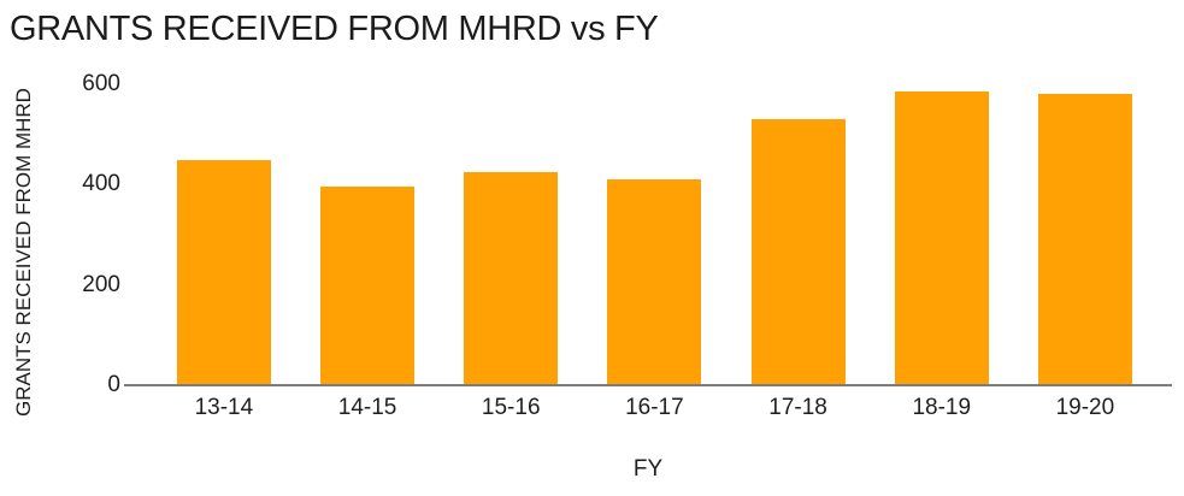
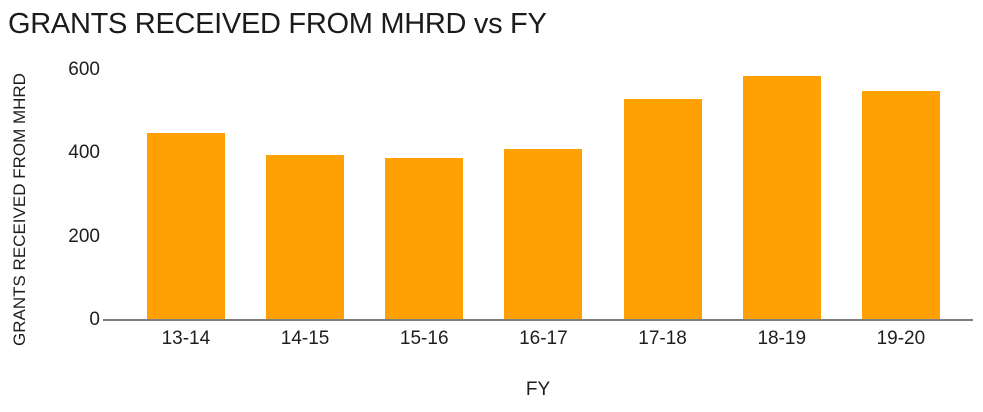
15-16: 420 -> 390
19-20: 580 -> 550
